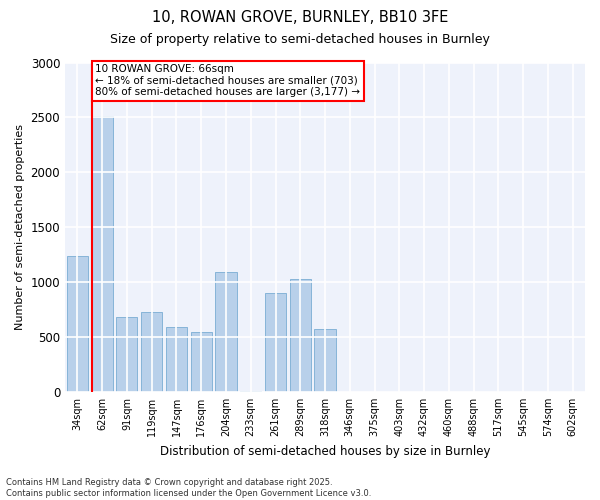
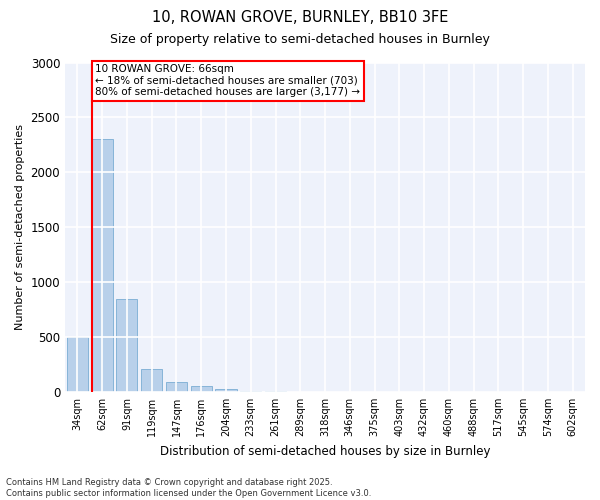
34sqm: 1240 -> 500
62sqm: 2510 -> 2300
91sqm: 680 -> 850
119sqm: 730 -> 210
147sqm: 590 -> 90
176sqm: 550 -> 50
204sqm: 1090 -> 30
261sqm: 900 -> 0
289sqm: 1030 -> 0
318sqm: 570 -> 0
